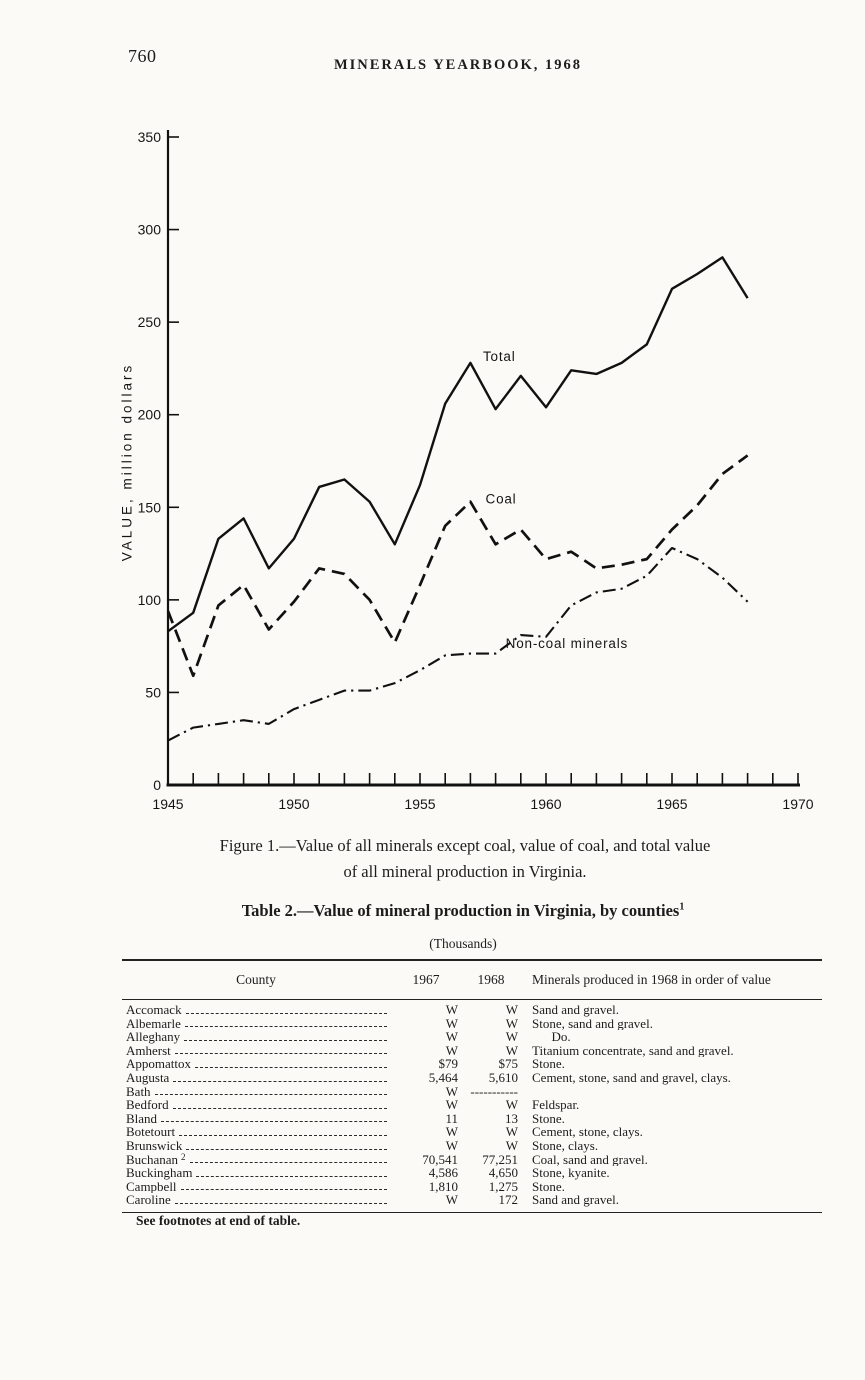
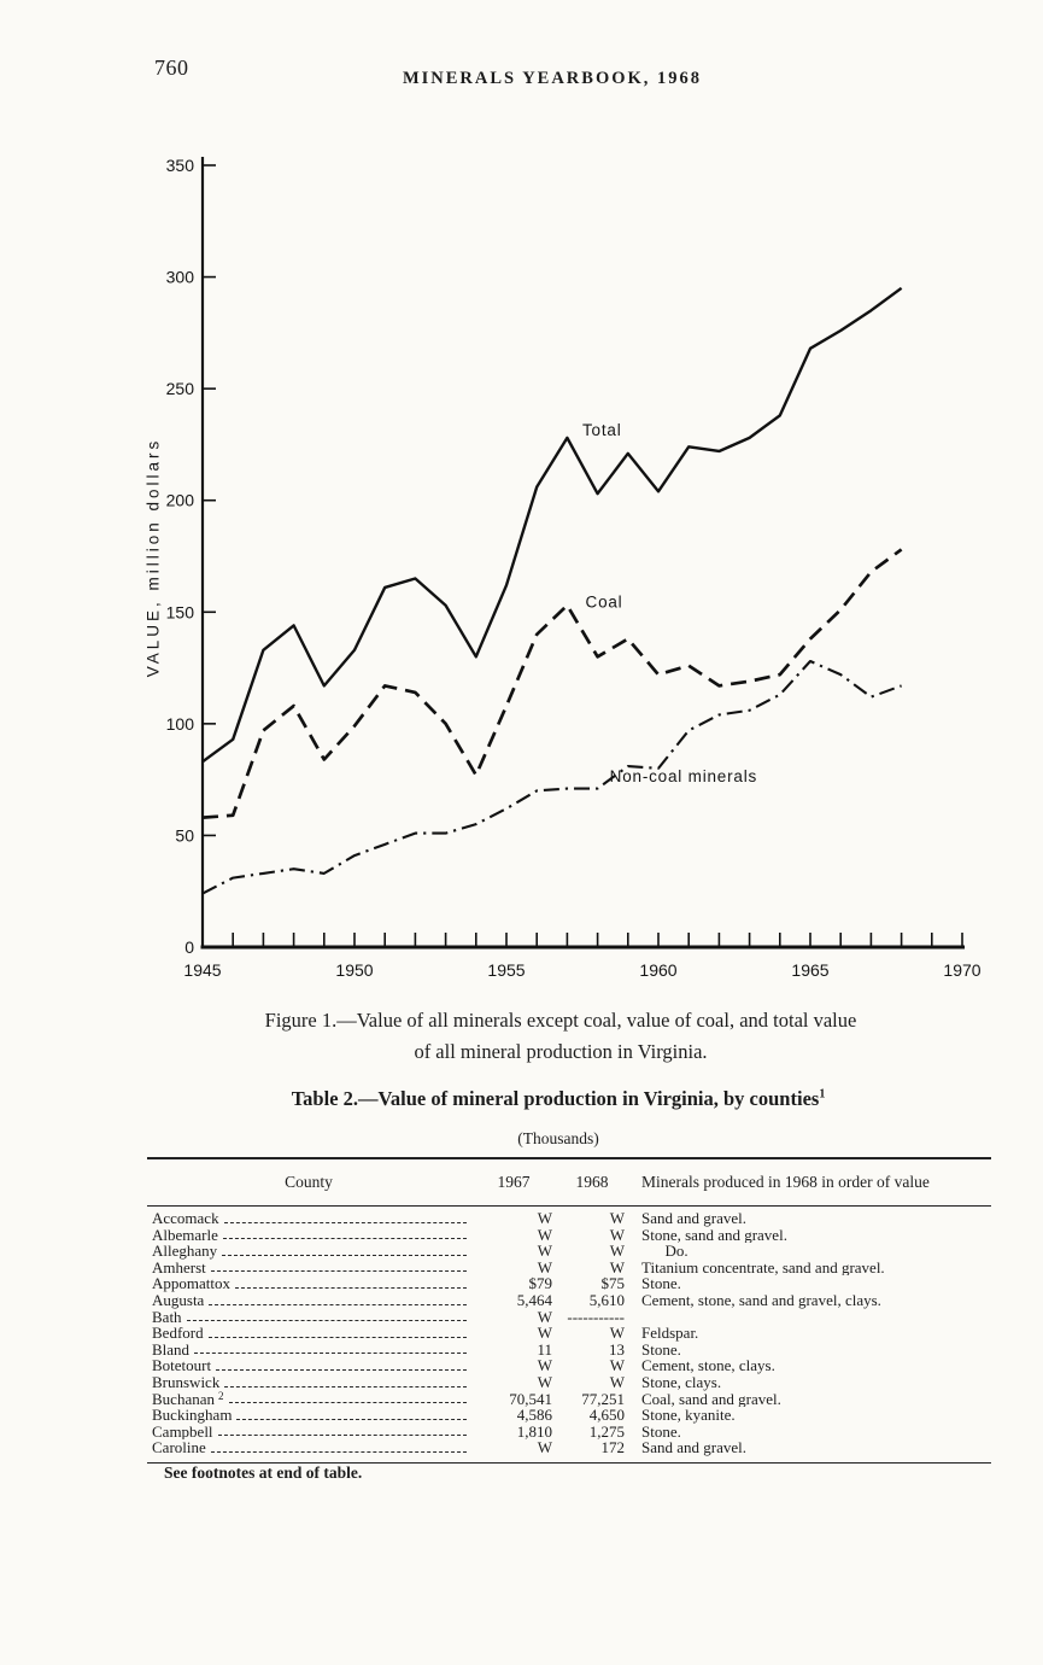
Coal/1945: 94 -> 58
Total/1968: 263 -> 295
Non-coal minerals/1968: 99 -> 117
